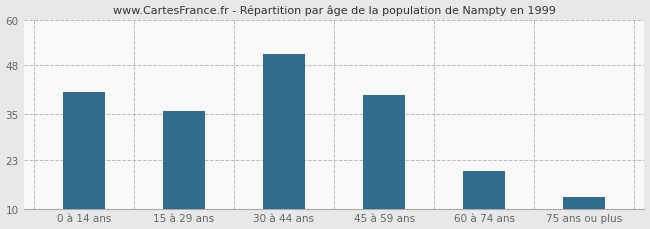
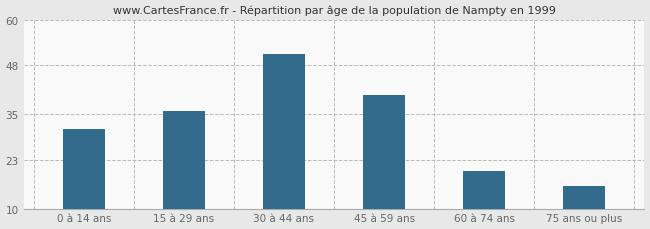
0 à 14 ans: 41 -> 31
75 ans ou plus: 13 -> 16
